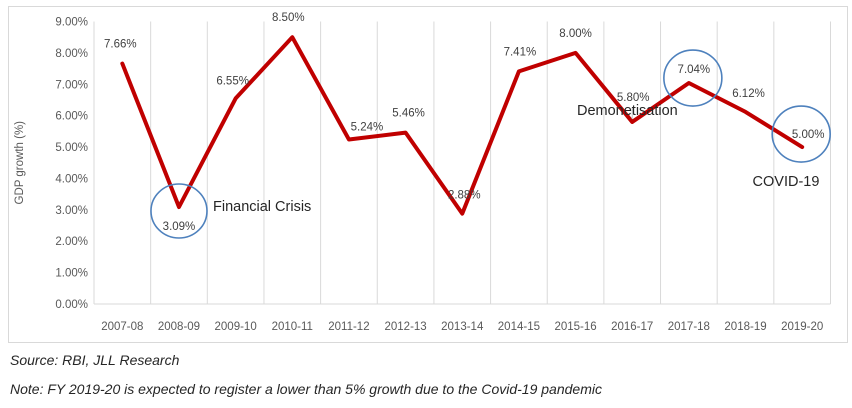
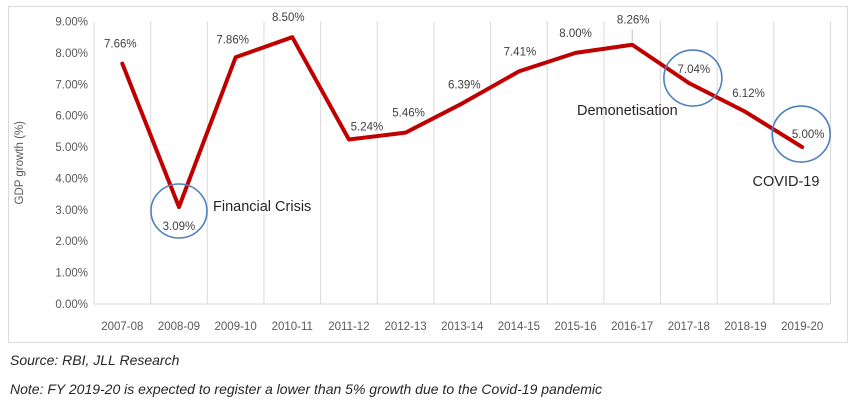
2009-10: 6.55% -> 7.86%
2013-14: 2.88% -> 6.39%
2016-17: 5.80% -> 8.26%
